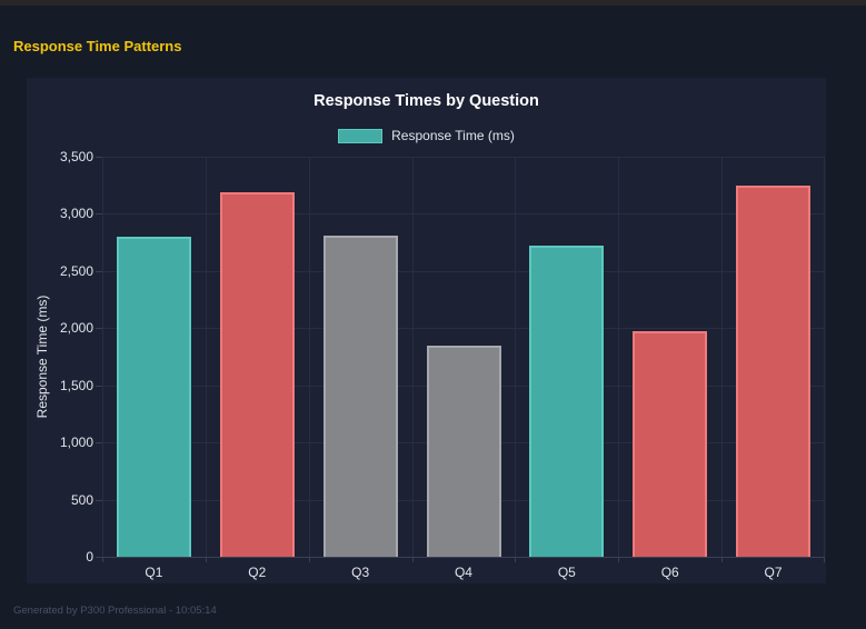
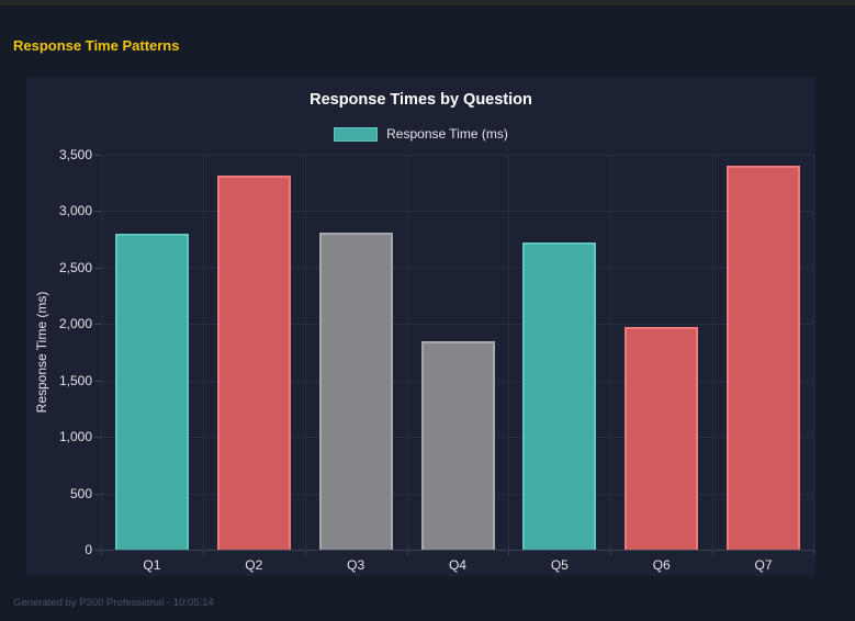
Q2: 3190 -> 3320
Q7: 3250 -> 3400
